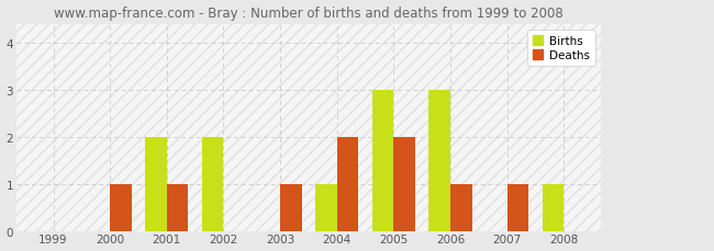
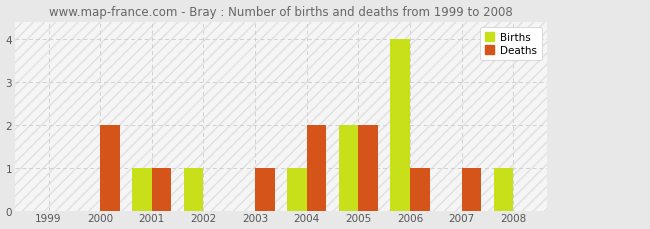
Deaths/2000: 1 -> 2
Births/2001: 2 -> 1
Births/2002: 2 -> 1
Births/2005: 3 -> 2
Births/2006: 3 -> 4
